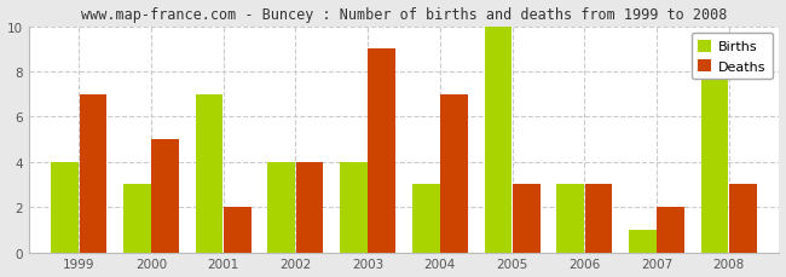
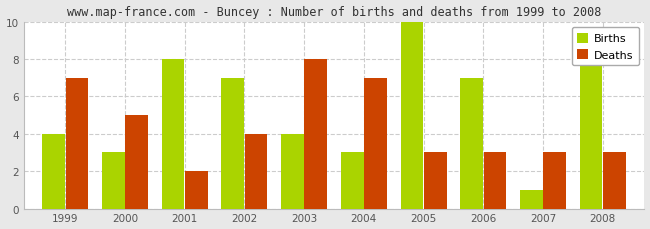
Births/2001: 7 -> 8
Births/2002: 4 -> 7
Deaths/2003: 9 -> 8
Births/2006: 3 -> 7
Deaths/2007: 2 -> 3
